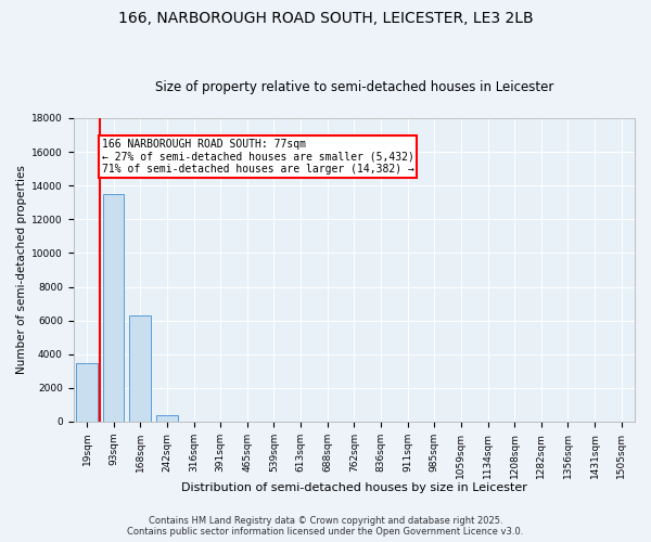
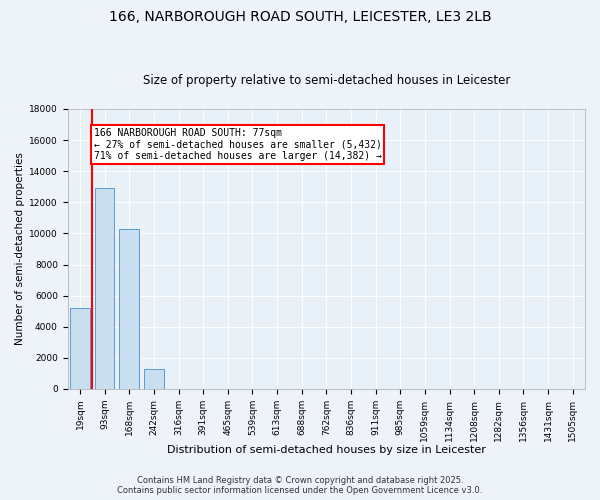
19sqm: 3500 -> 5200
93sqm: 13500 -> 12900
168sqm: 6300 -> 10300
242sqm: 400 -> 1300
